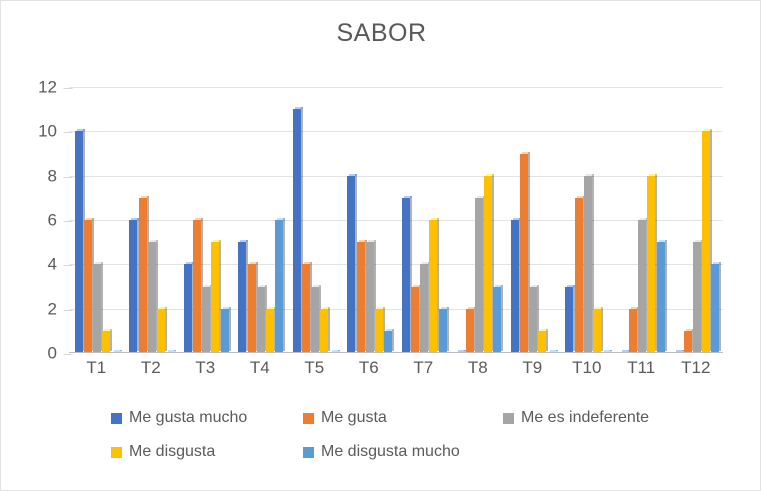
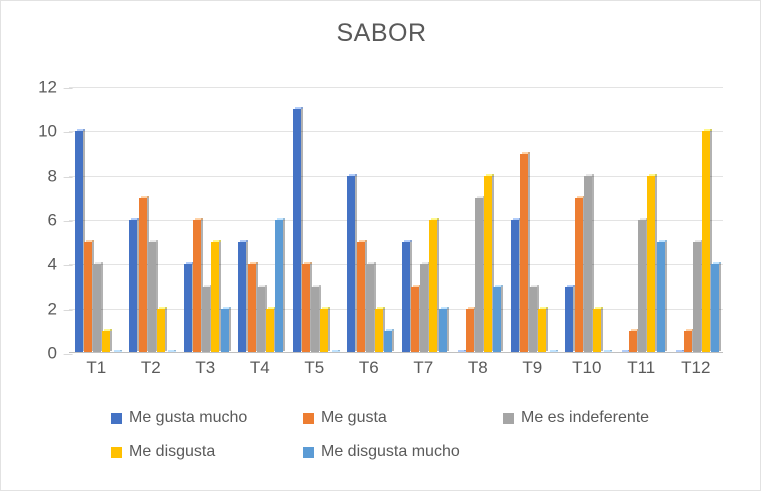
Me gusta/T1: 6 -> 5
Me es indeferente/T6: 5 -> 4
Me gusta mucho/T7: 7 -> 5
Me disgusta/T9: 1 -> 2
Me gusta/T11: 2 -> 1
